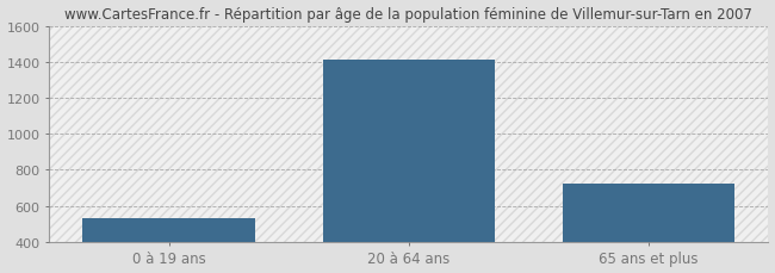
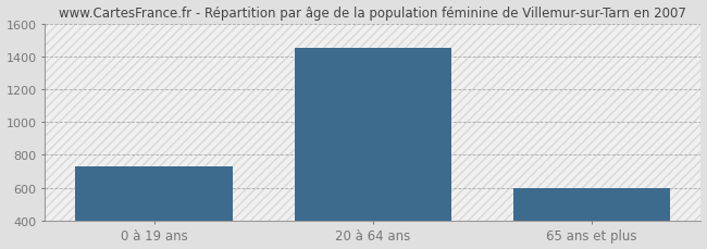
0 à 19 ans: 530 -> 730
20 à 64 ans: 1410 -> 1450
65 ans et plus: 720 -> 600
